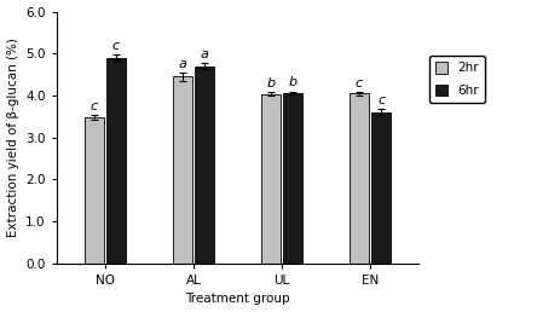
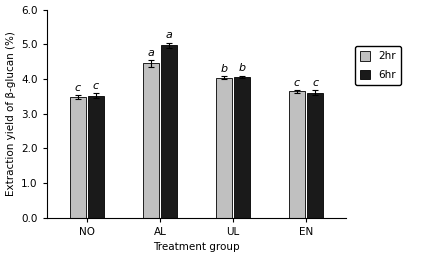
6hr/NO: 4.90 -> 3.52
6hr/AL: 4.70 -> 4.97
2hr/EN: 4.05 -> 3.65
